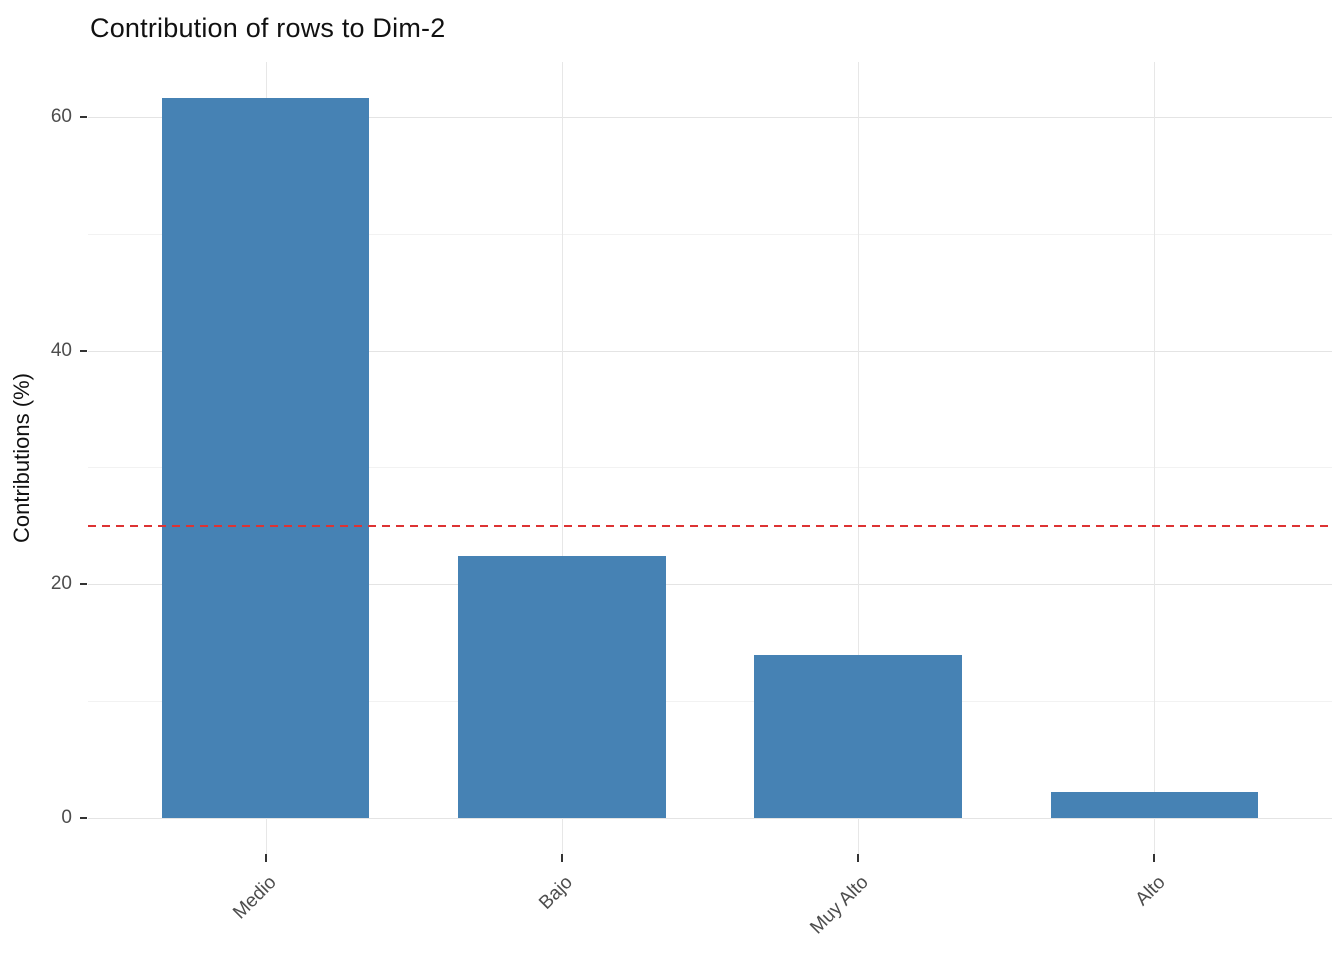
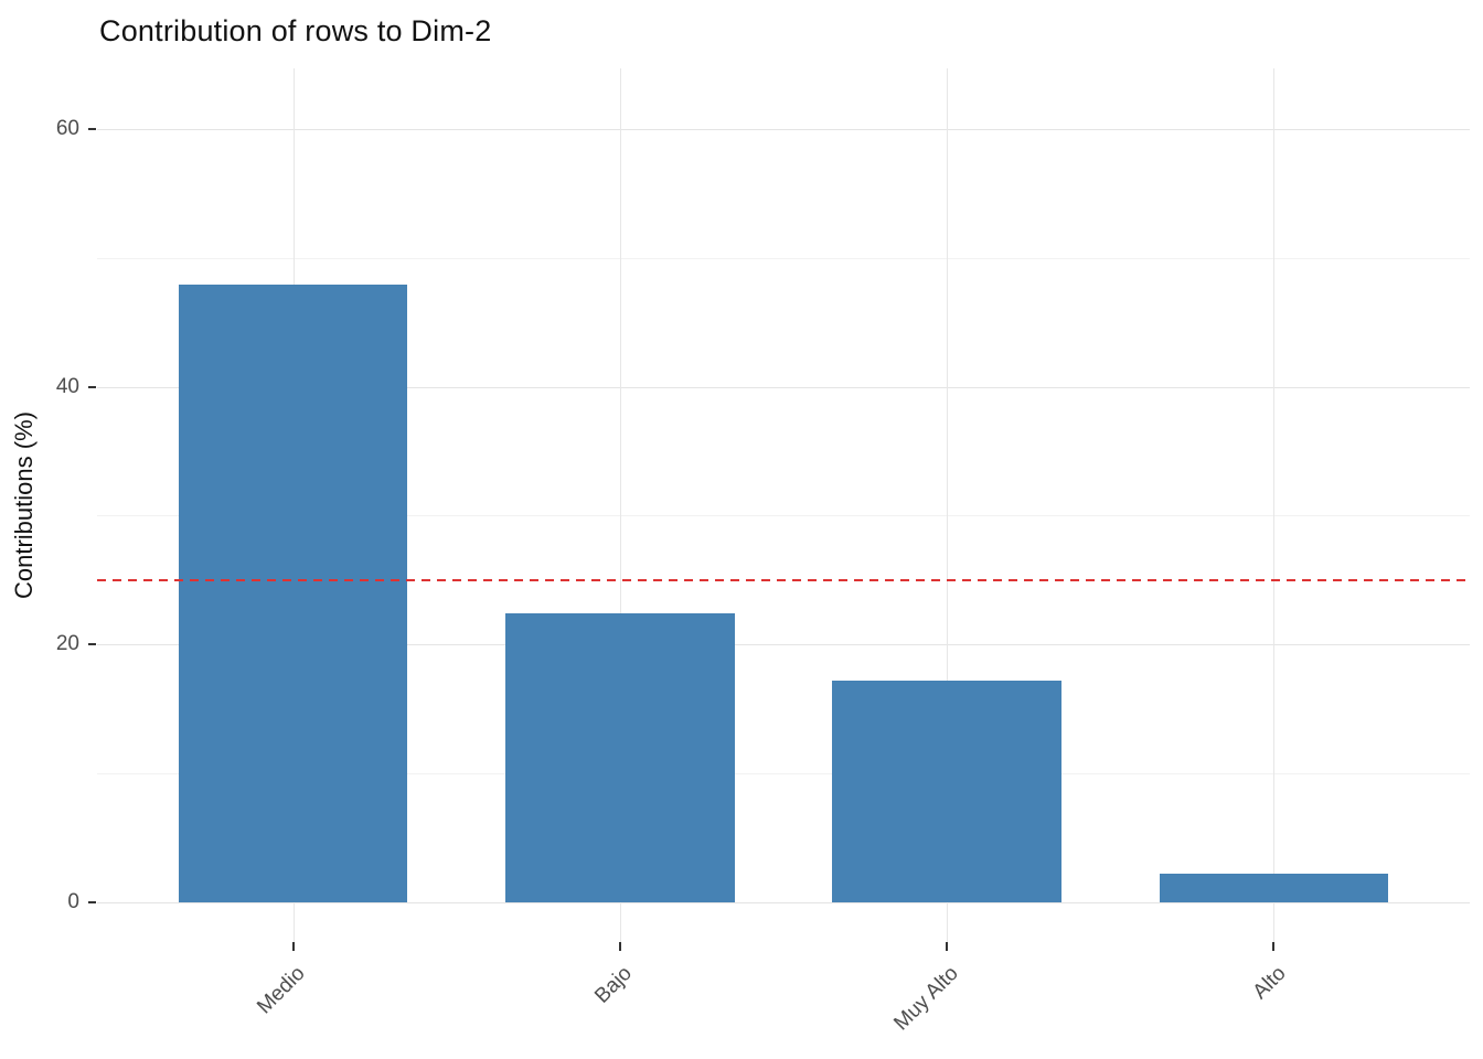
Medio: 61.6 -> 47.9
Muy Alto: 13.9 -> 17.2
